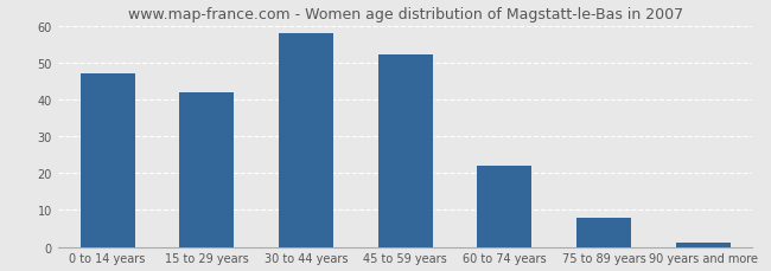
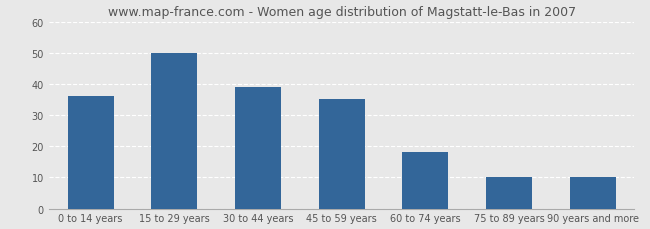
0 to 14 years: 47 -> 36
15 to 29 years: 42 -> 50
30 to 44 years: 58 -> 39
45 to 59 years: 52 -> 35
60 to 74 years: 22 -> 18
75 to 89 years: 8 -> 10
90 years and more: 1 -> 10
